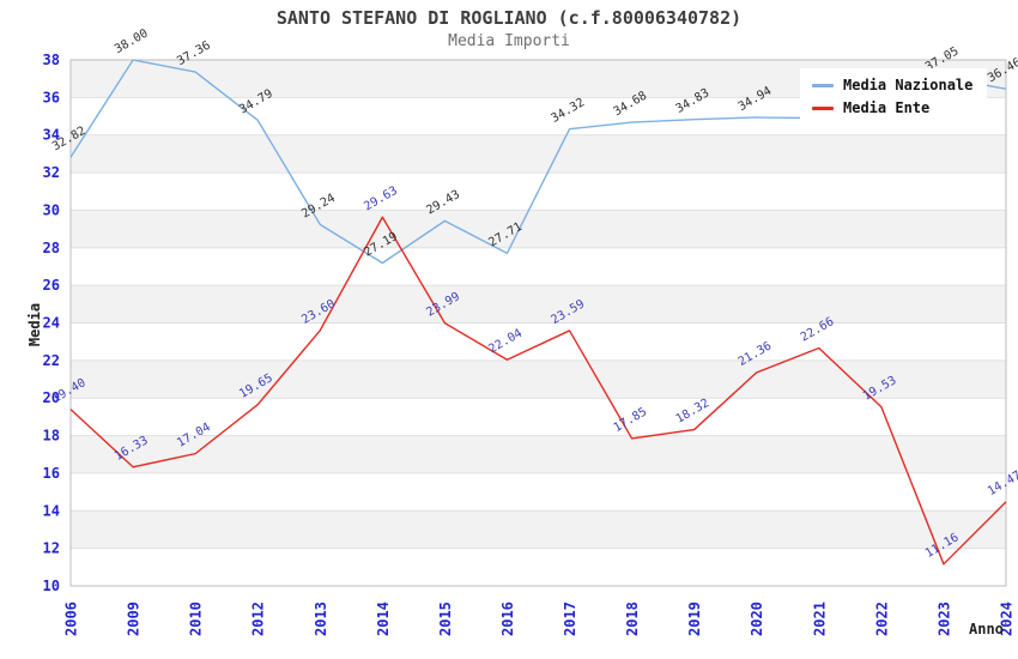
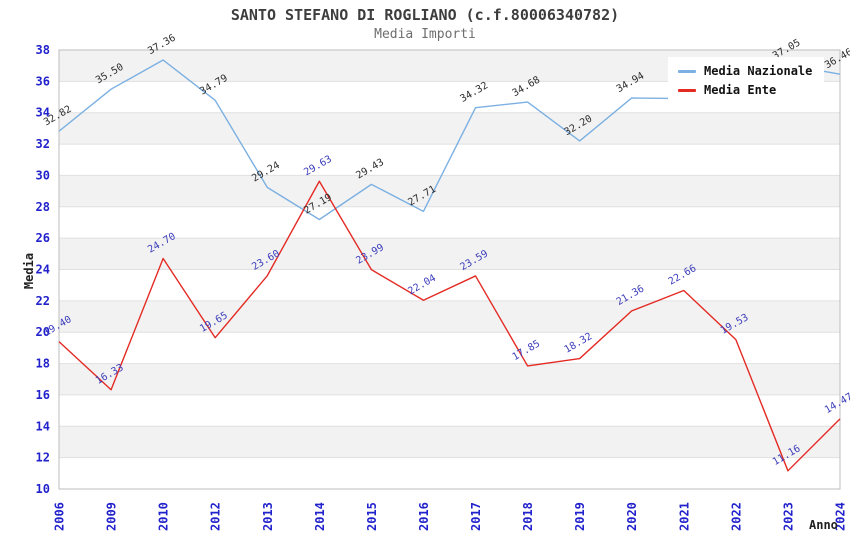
Media Nazionale/2009: 38.00 -> 35.50
Media Ente/2010: 17.04 -> 24.70
Media Nazionale/2019: 34.83 -> 32.20
